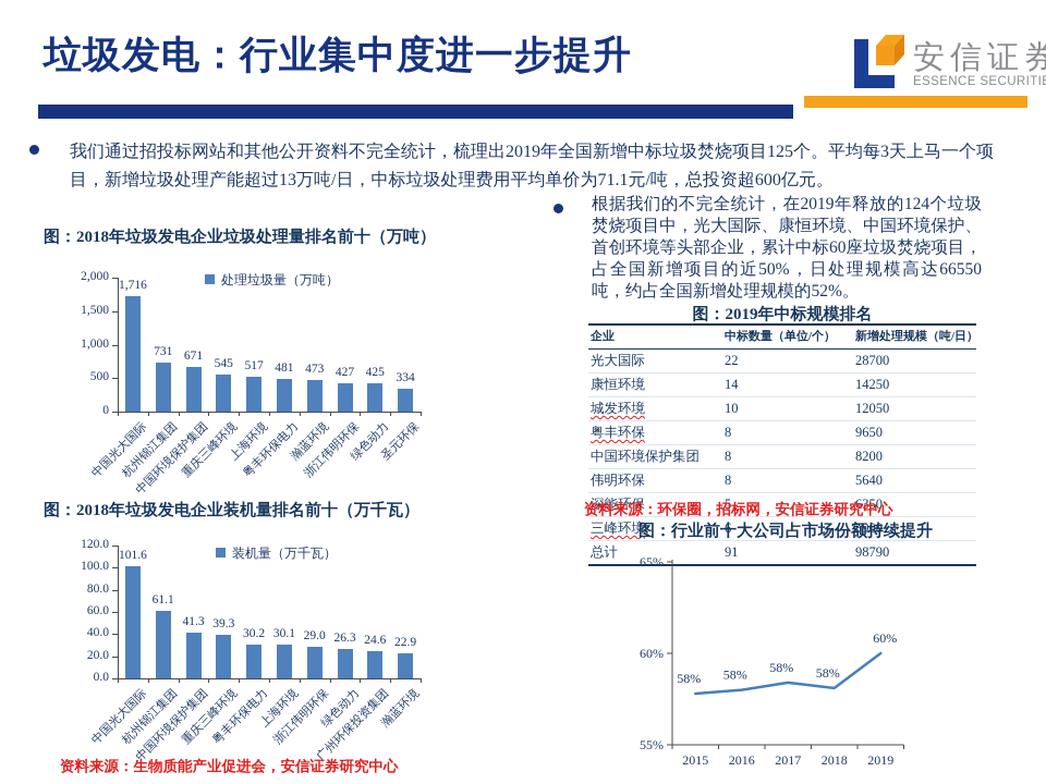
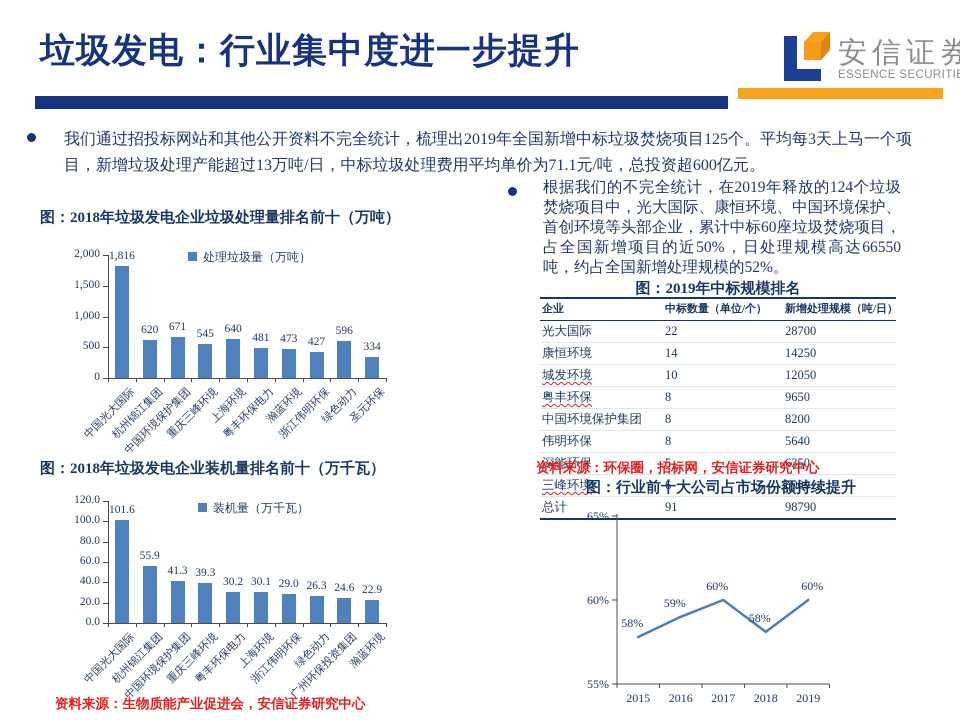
图：2018年垃圾发电企业垃圾处理量排名前十（万吨）/中国光大国际: 1,716 -> 1,816
图：2018年垃圾发电企业垃圾处理量排名前十（万吨）/杭州锦江集团: 731 -> 620
图：2018年垃圾发电企业垃圾处理量排名前十（万吨）/上海环境: 517 -> 640
图：2018年垃圾发电企业垃圾处理量排名前十（万吨）/绿色动力: 425 -> 596
图：2018年垃圾发电企业装机量排名前十（万千瓦）/杭州锦江集团: 61.1 -> 55.9
图：行业前十大公司占市场份额持续提升/2016: 58% -> 59%
图：行业前十大公司占市场份额持续提升/2017: 58% -> 60%
